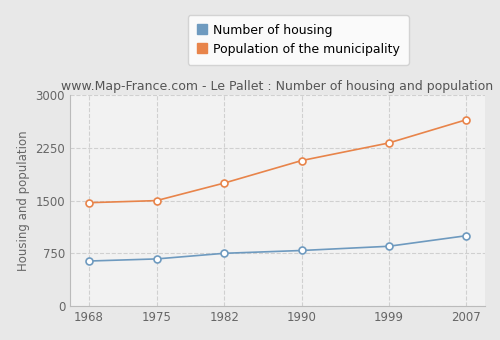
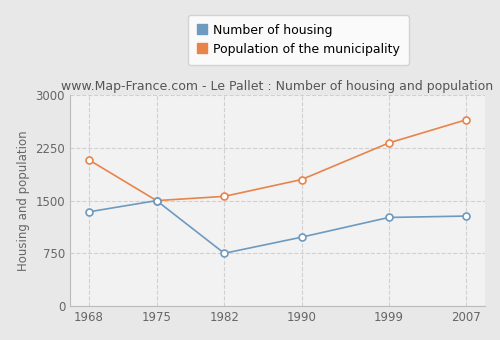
Number of housing/1968: 640 -> 1340
Population of the municipality/1968: 1470 -> 2080
Number of housing/1975: 670 -> 1500
Population of the municipality/1982: 1750 -> 1560
Number of housing/1990: 790 -> 980
Population of the municipality/1990: 2070 -> 1800
Number of housing/1999: 850 -> 1260
Number of housing/2007: 1000 -> 1280
